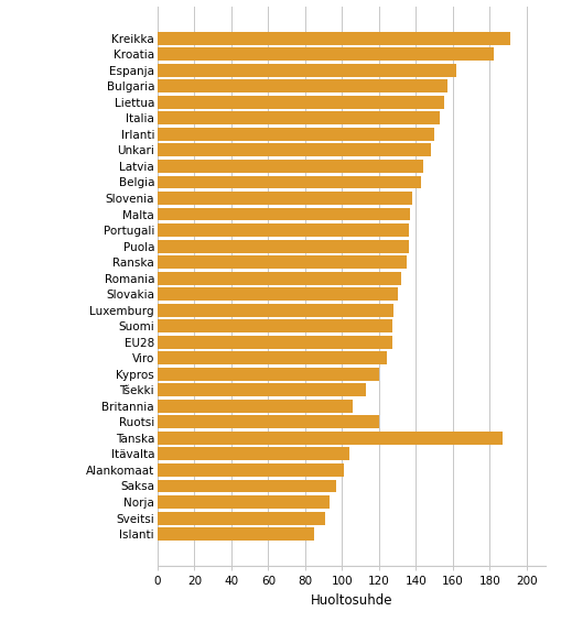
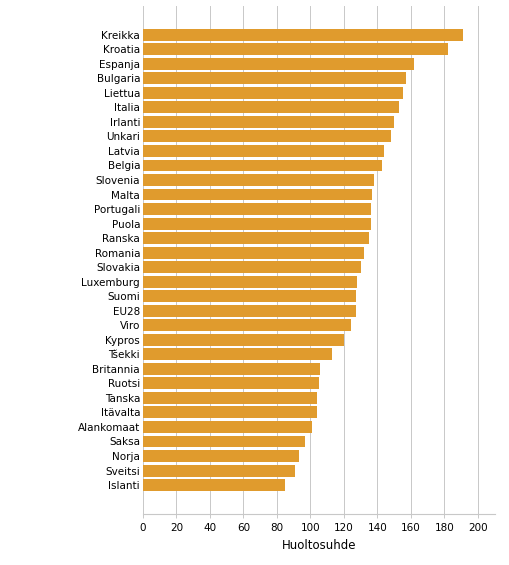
Ruotsi: 120 -> 105
Tanska: 187 -> 104
